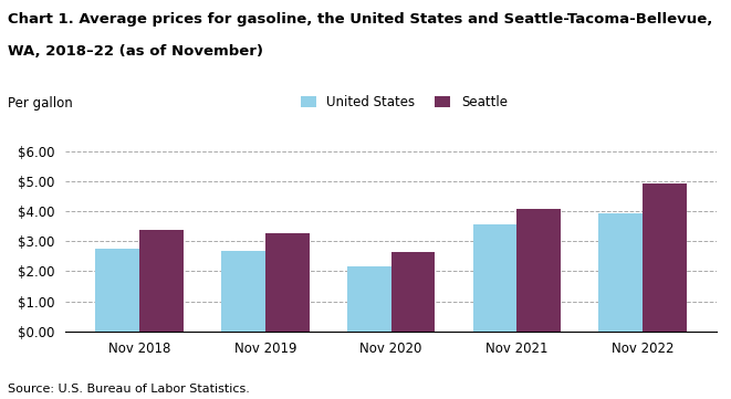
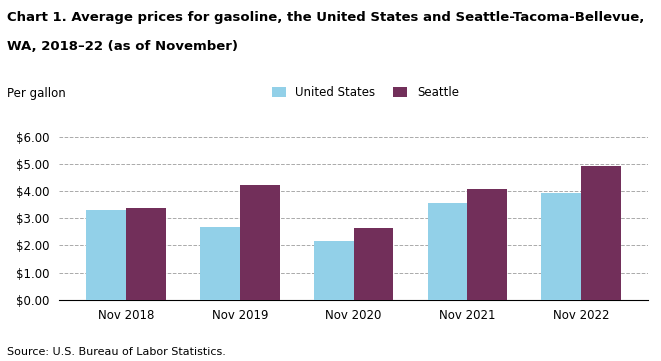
United States/Nov 2018: $2.77 -> $3.30
Seattle/Nov 2019: $3.28 -> $4.25
